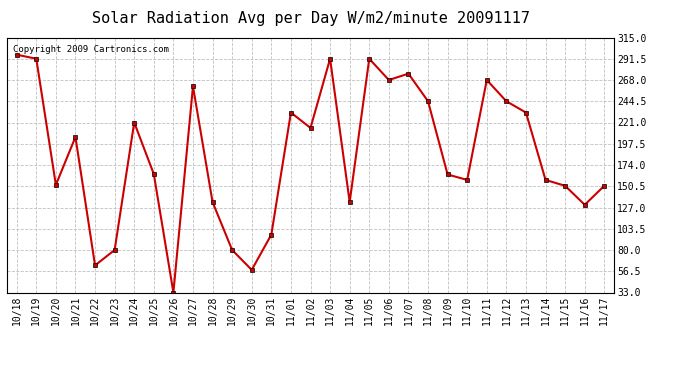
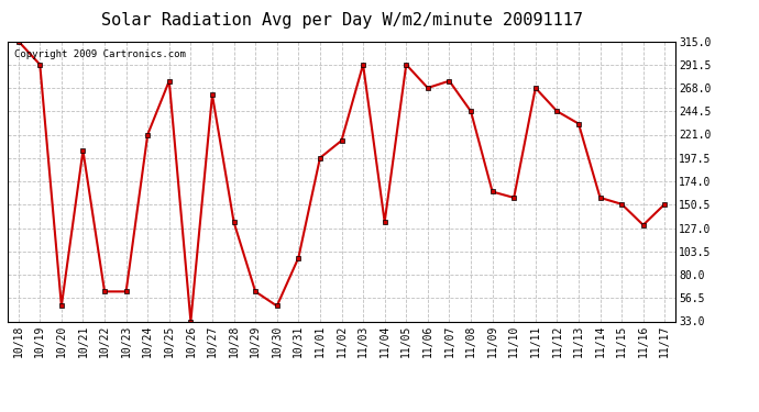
10/18: 296 -> 315
10/20: 152 -> 48
10/23: 80 -> 63
10/25: 164 -> 275
10/29: 80 -> 63
10/30: 58 -> 48
11/01: 232 -> 198
